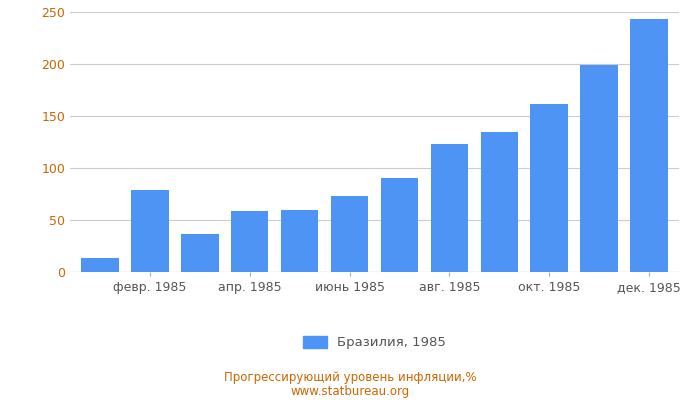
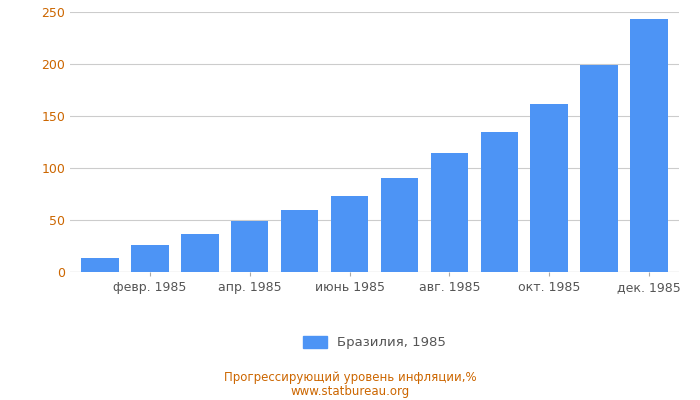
февр. 1985: 79 -> 26
апр. 1985: 59 -> 49
авг. 1985: 123 -> 114
